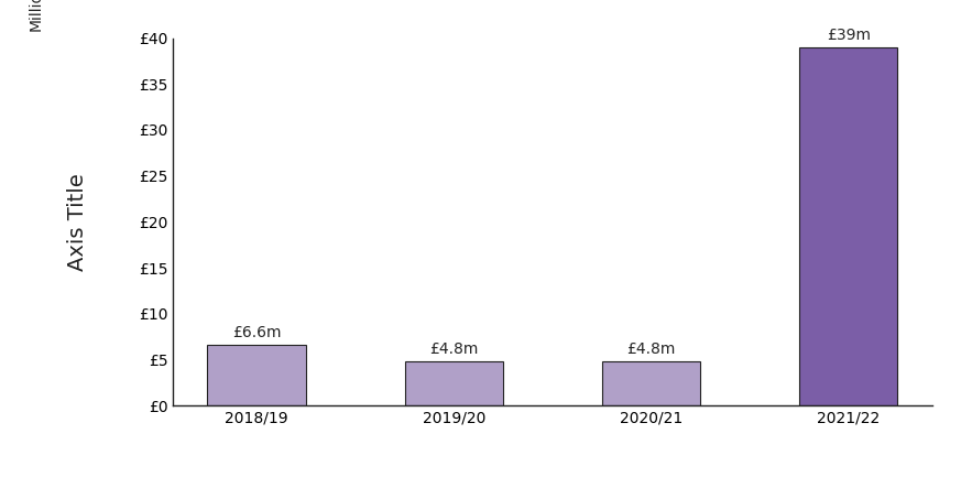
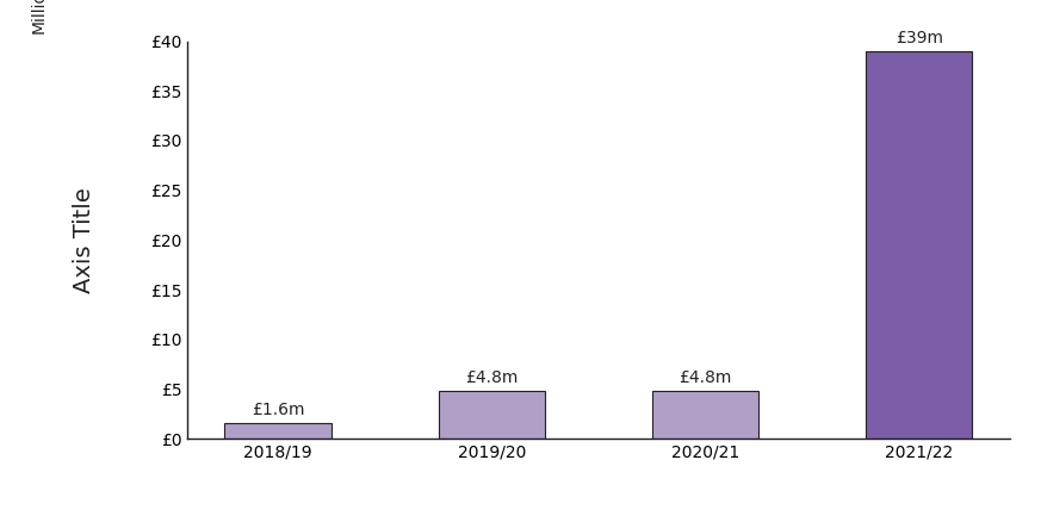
2018/19: £6.6m -> £1.6m
